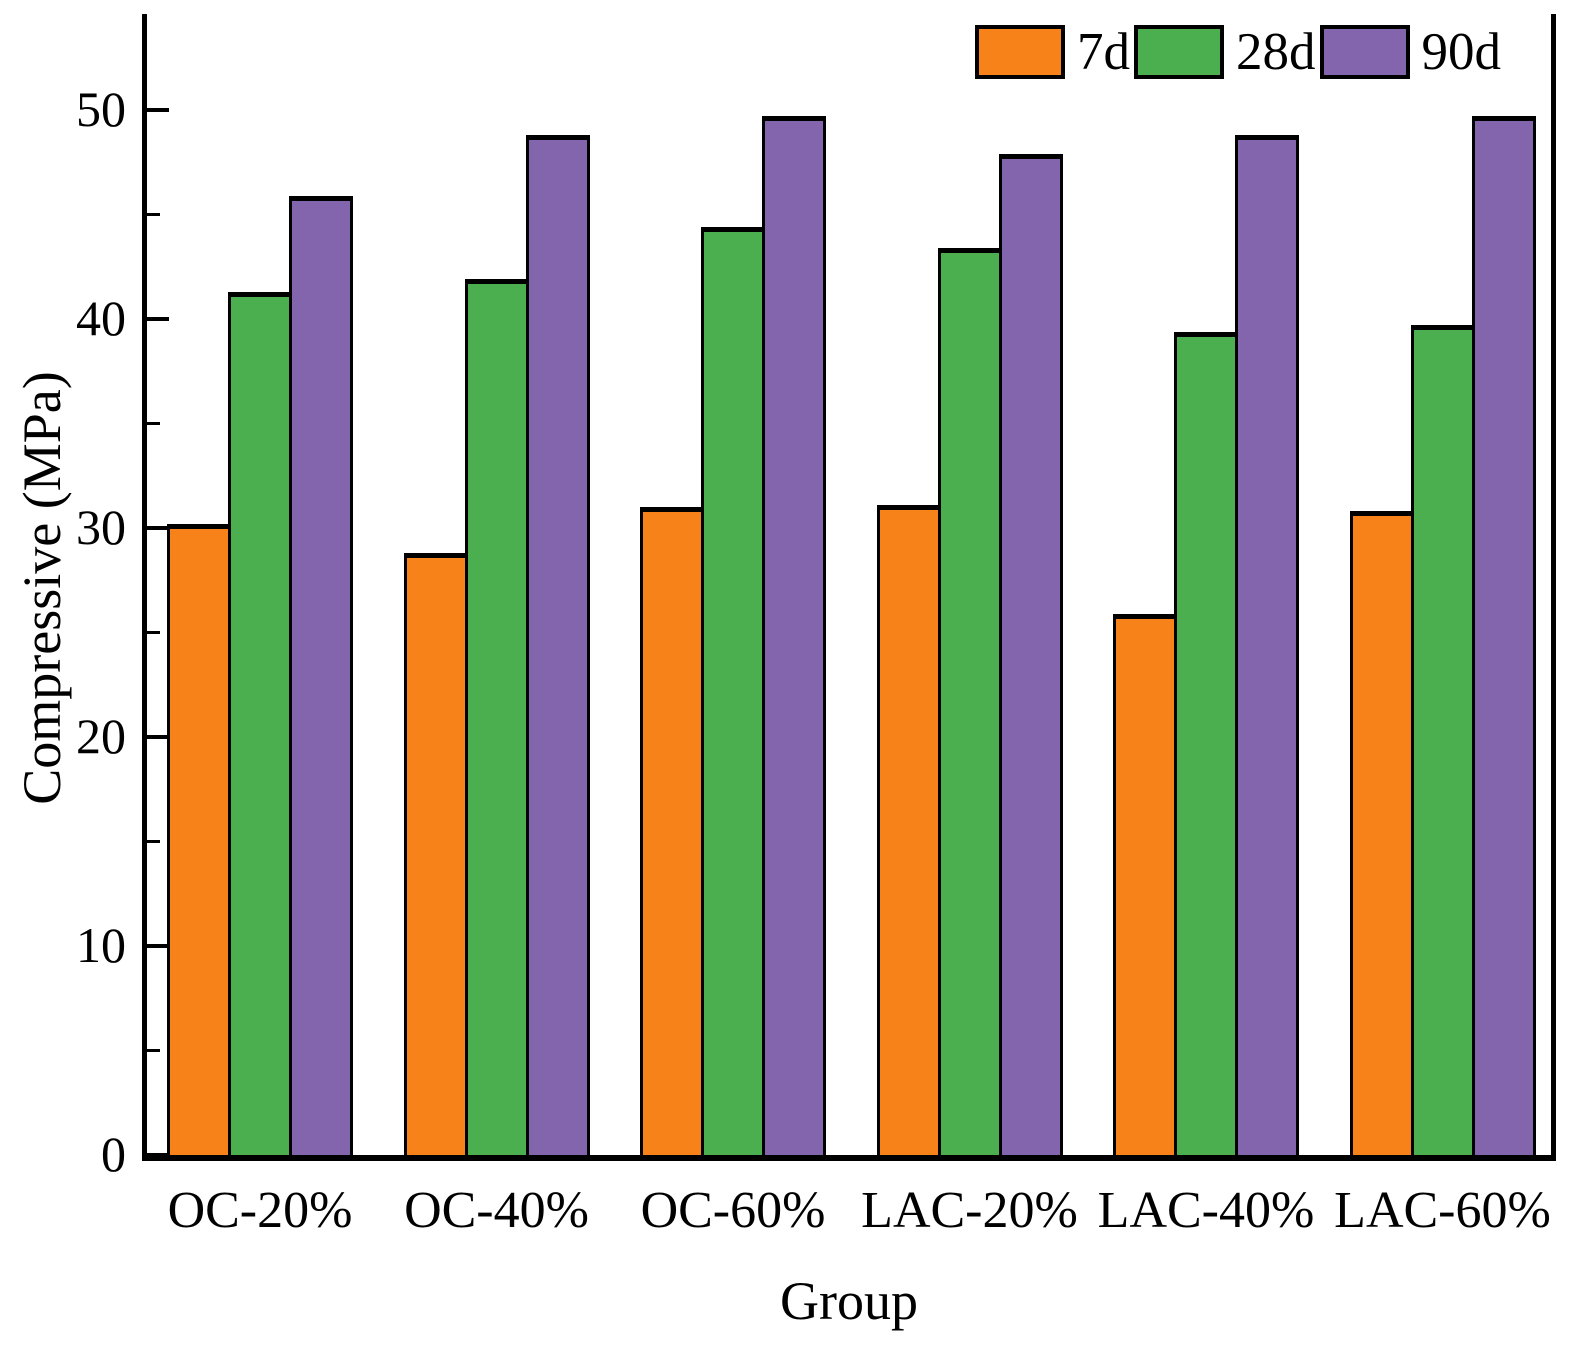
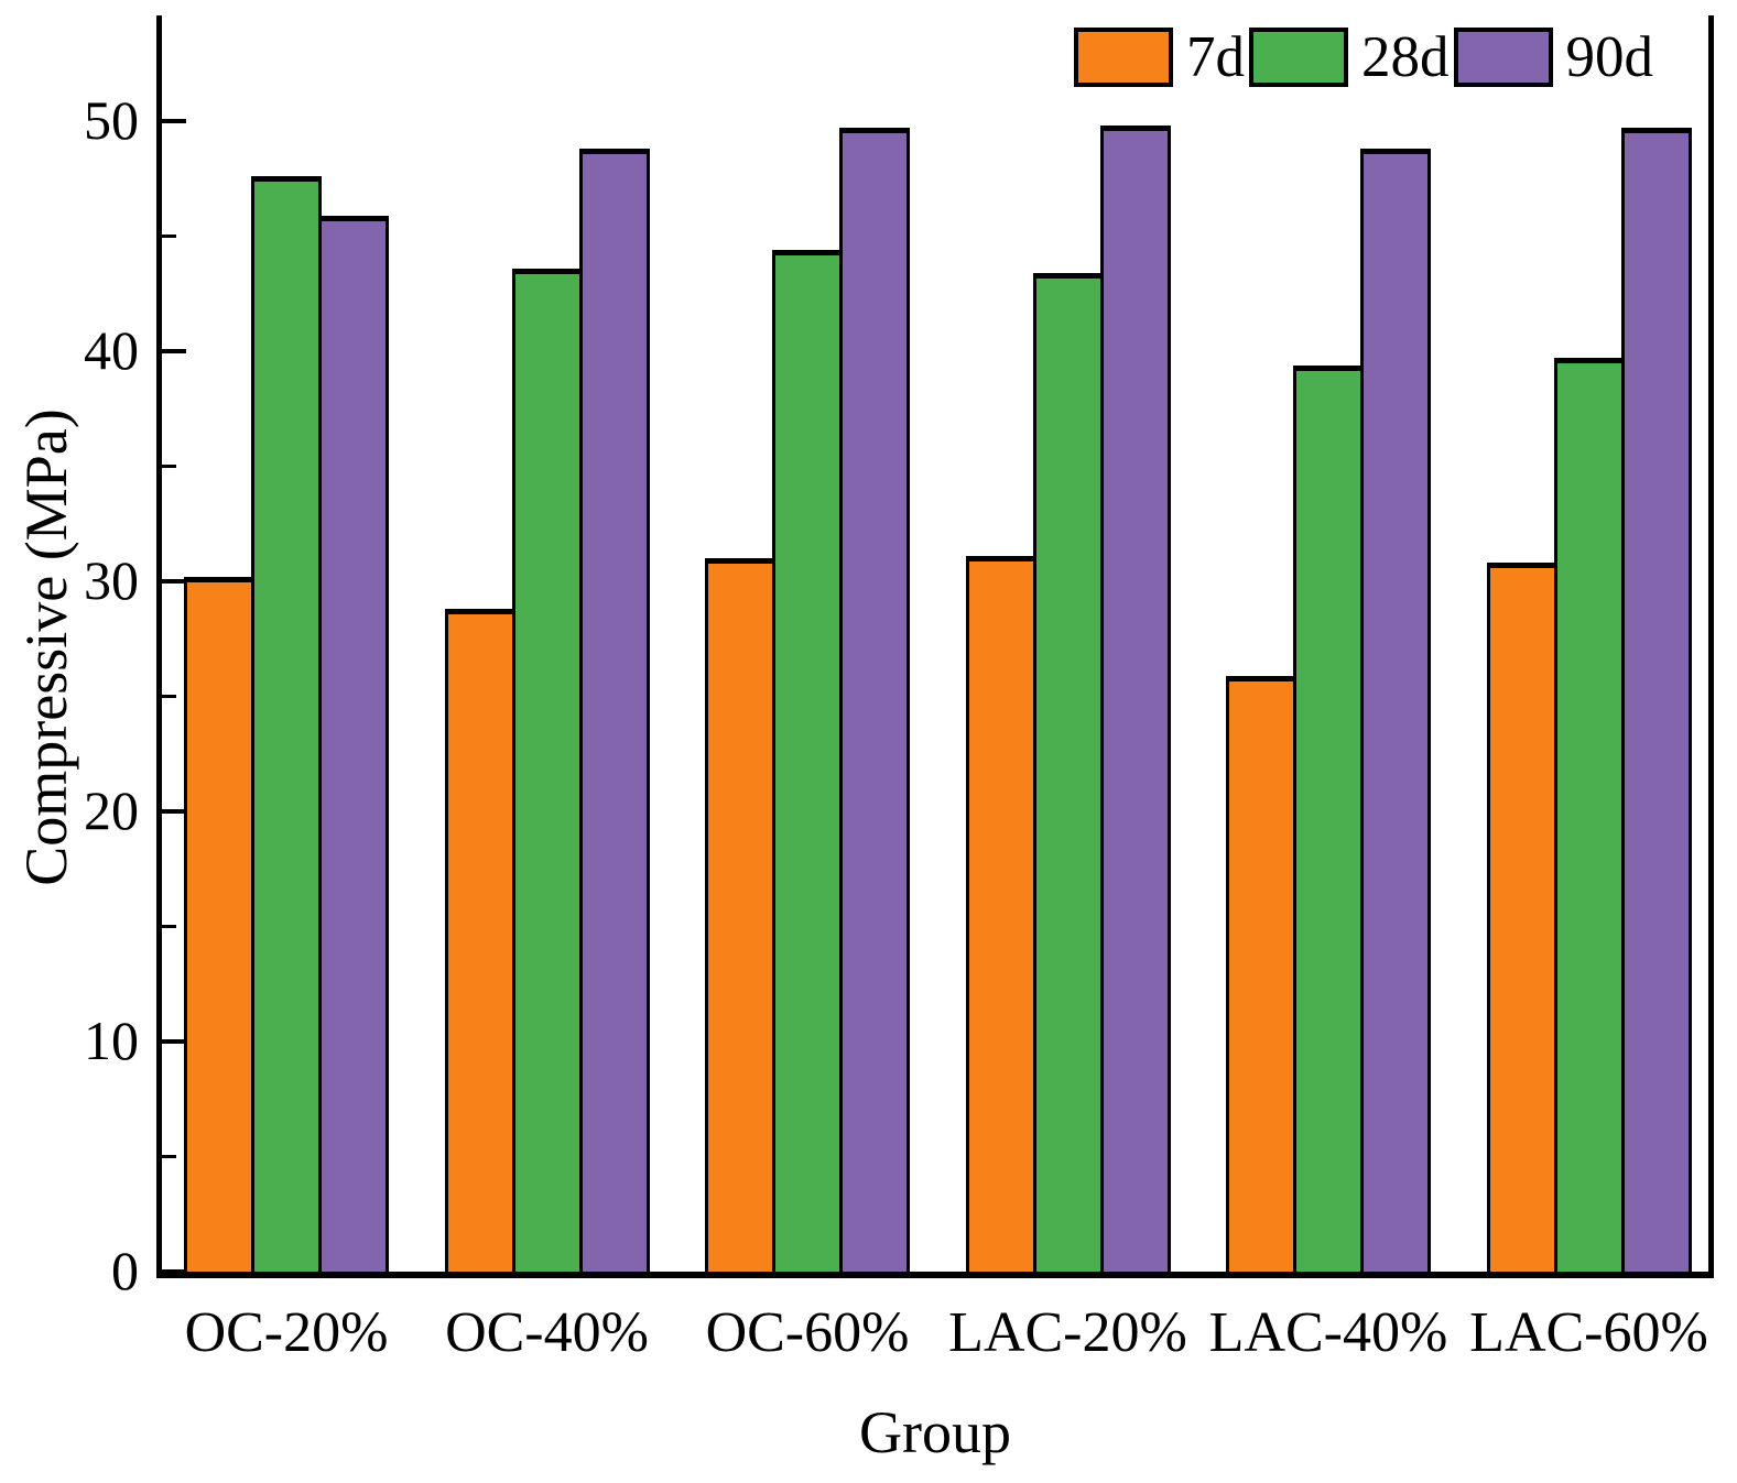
28d/OC-20%: 41.3 -> 47.6
28d/OC-40%: 41.9 -> 43.6
90d/LAC-20%: 47.9 -> 49.8
